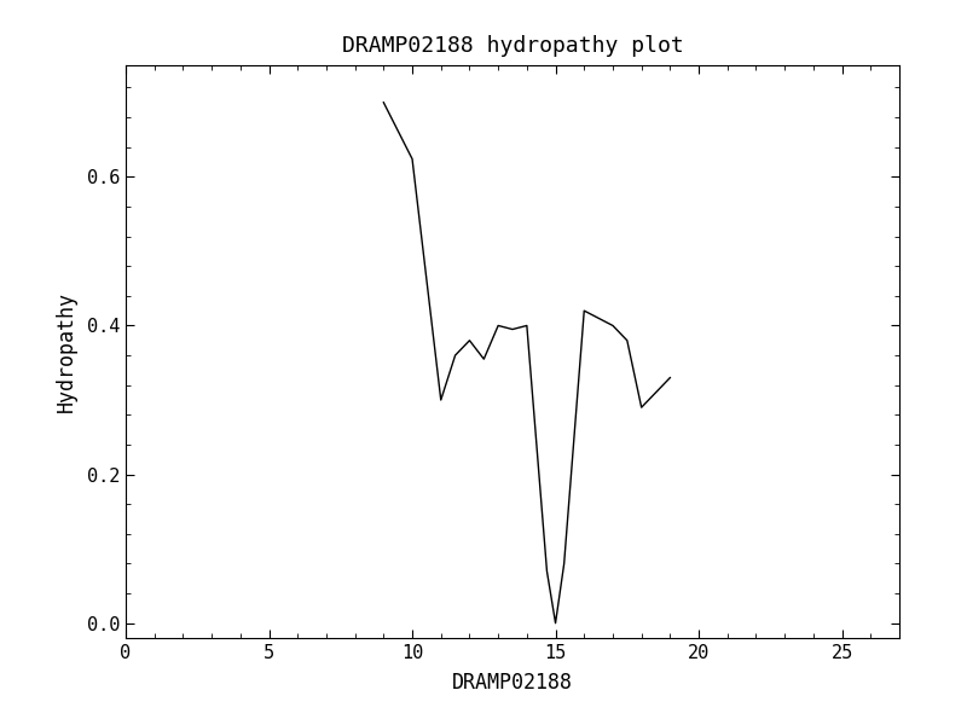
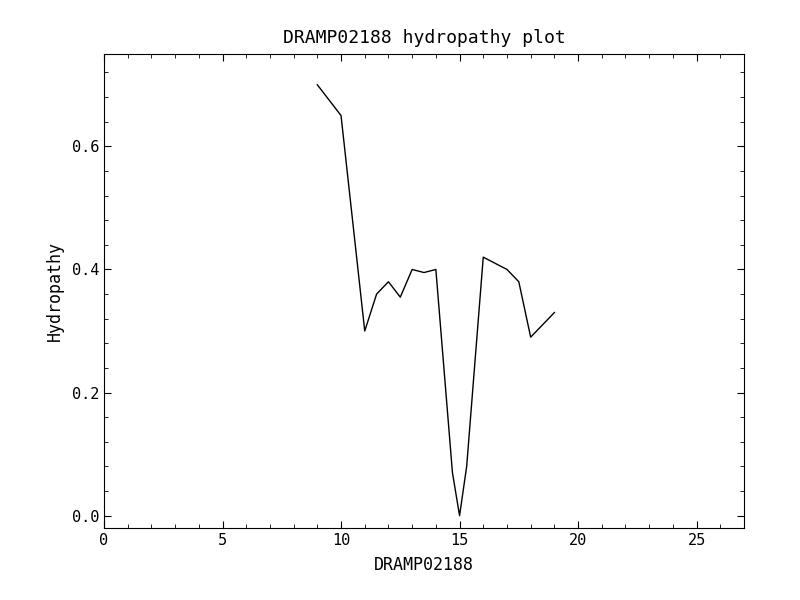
10: 0.624 -> 0.650
